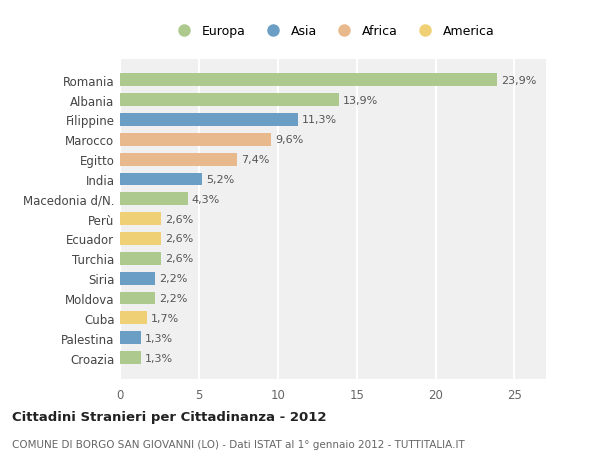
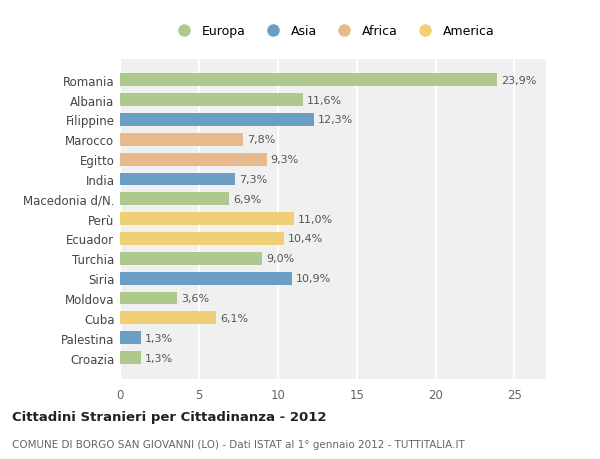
Albania: 13,9% -> 11,6%
Filippine: 11,3% -> 12,3%
Marocco: 9,6% -> 7,8%
Egitto: 7,4% -> 9,3%
India: 5,2% -> 7,3%
Macedonia d/N.: 4,3% -> 6,9%
Perù: 2,6% -> 11,0%
Ecuador: 2,6% -> 10,4%
Turchia: 2,6% -> 9,0%
Siria: 2,2% -> 10,9%
Moldova: 2,2% -> 3,6%
Cuba: 1,7% -> 6,1%
